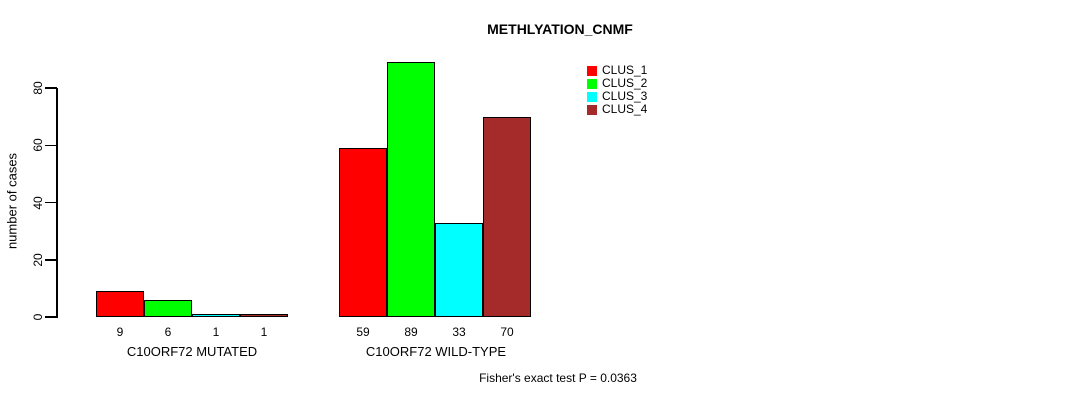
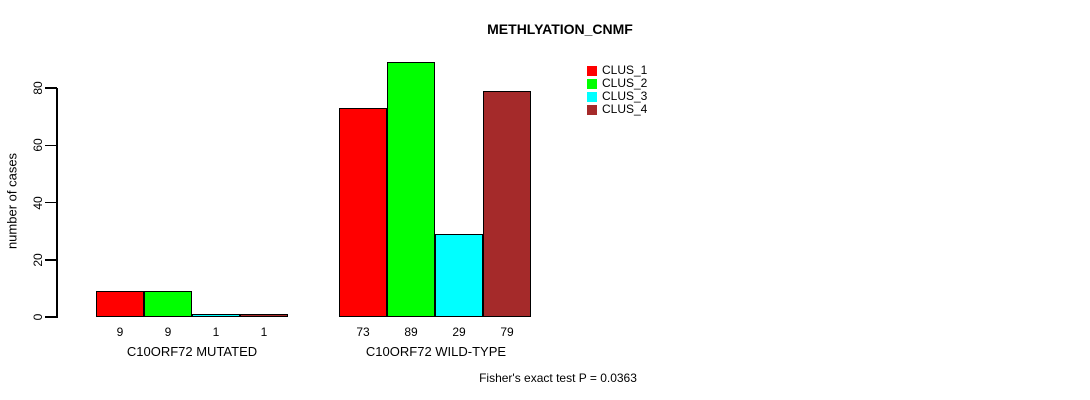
CLUS_2/C10ORF72 MUTATED: 6 -> 9
CLUS_1/C10ORF72 WILD-TYPE: 59 -> 73
CLUS_3/C10ORF72 WILD-TYPE: 33 -> 29
CLUS_4/C10ORF72 WILD-TYPE: 70 -> 79
